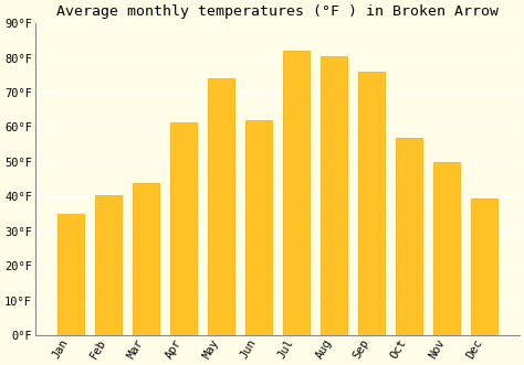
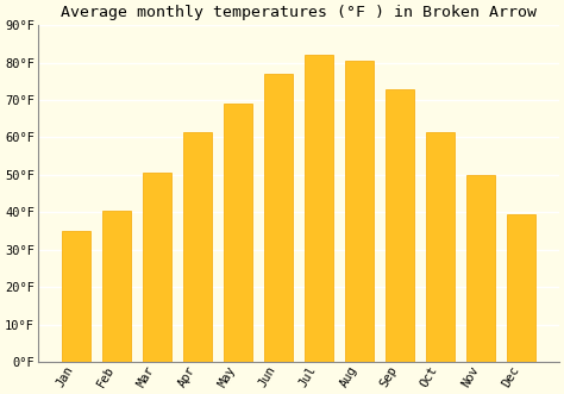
Mar: 44.0°F -> 50.5°F
May: 74.0°F -> 69.0°F
Jun: 62.0°F -> 77.0°F
Sep: 76.0°F -> 73.0°F
Oct: 57.0°F -> 61.5°F
